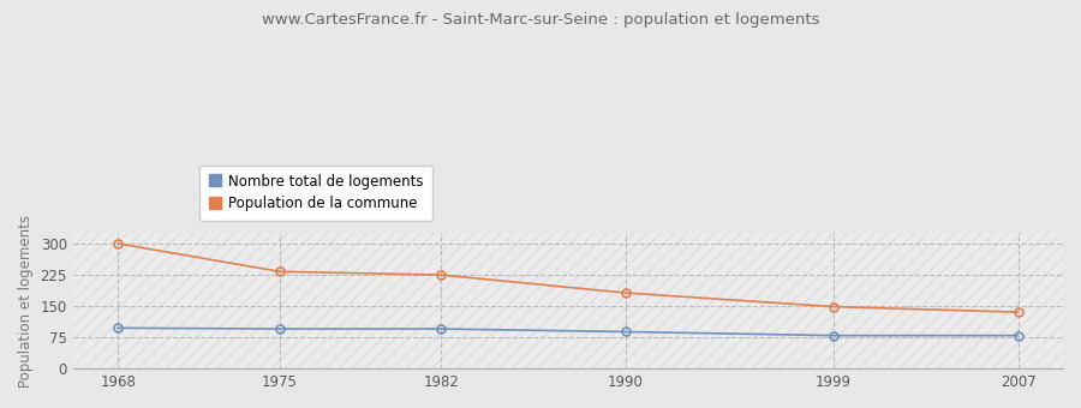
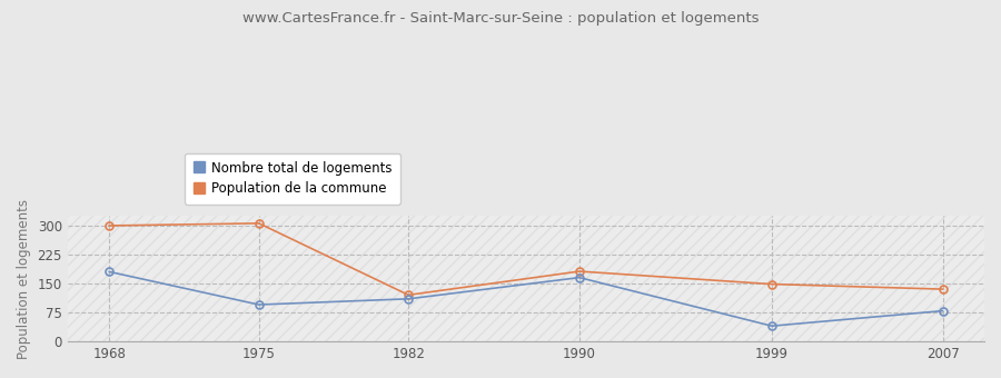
Nombre total de logements/1968: 97 -> 180
Population de la commune/1975: 232 -> 305
Nombre total de logements/1982: 95 -> 110
Population de la commune/1982: 224 -> 120
Nombre total de logements/1990: 88 -> 165
Nombre total de logements/1999: 79 -> 40
